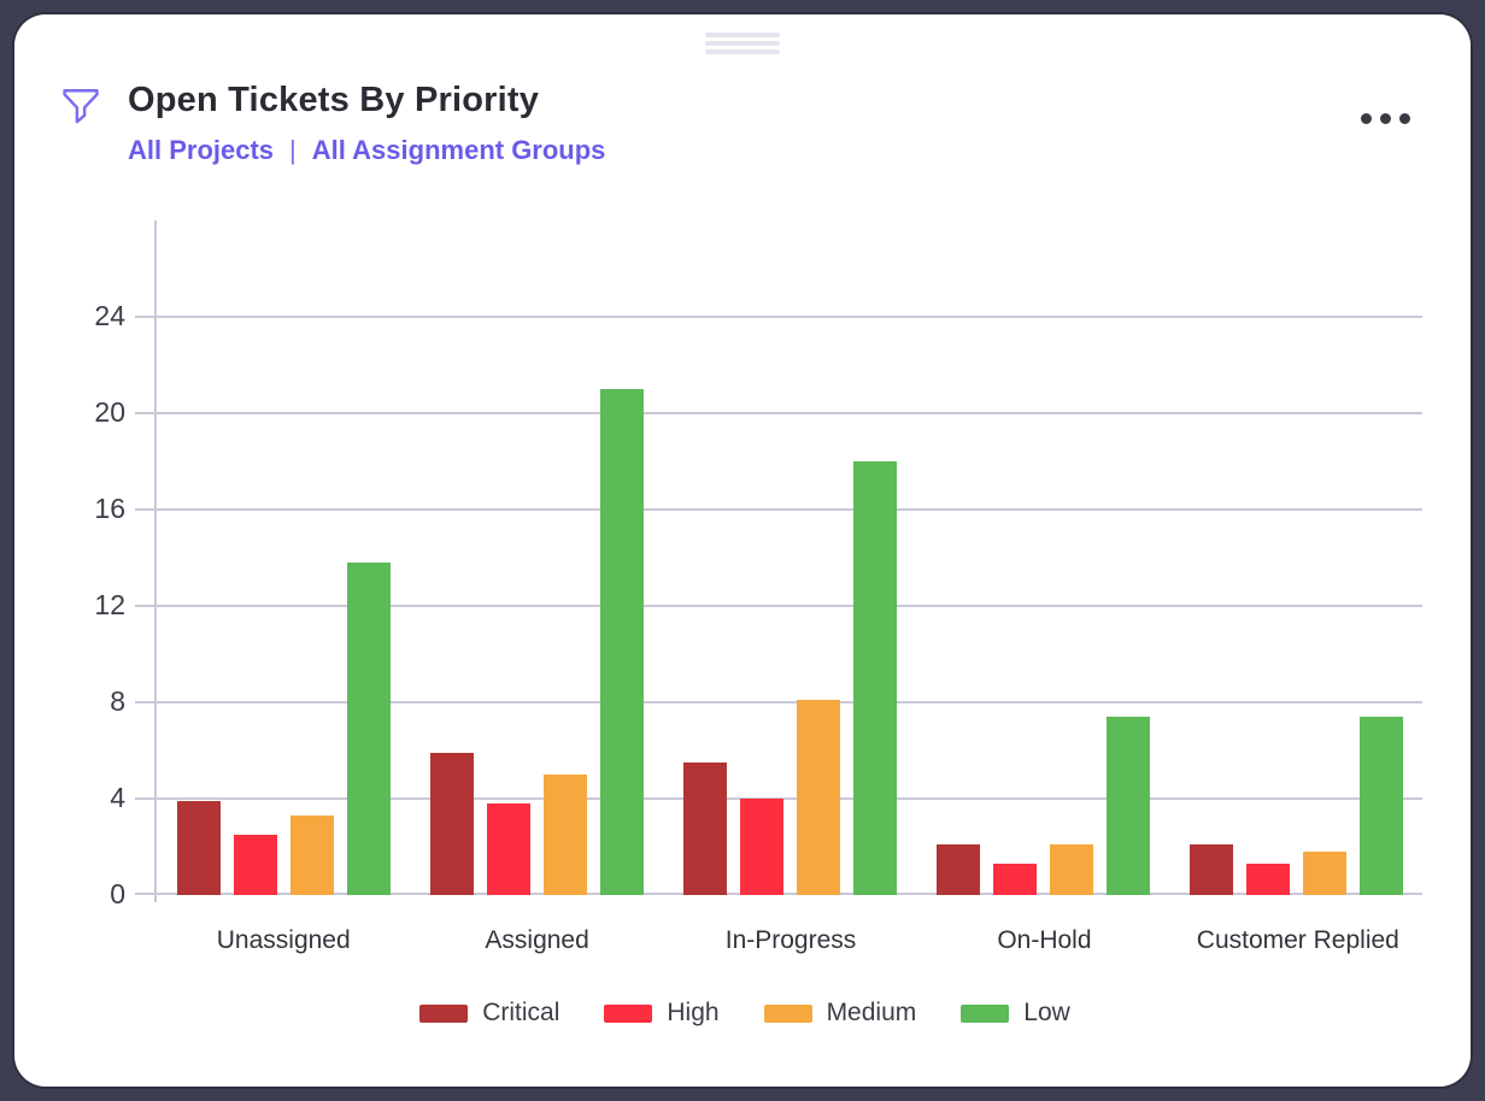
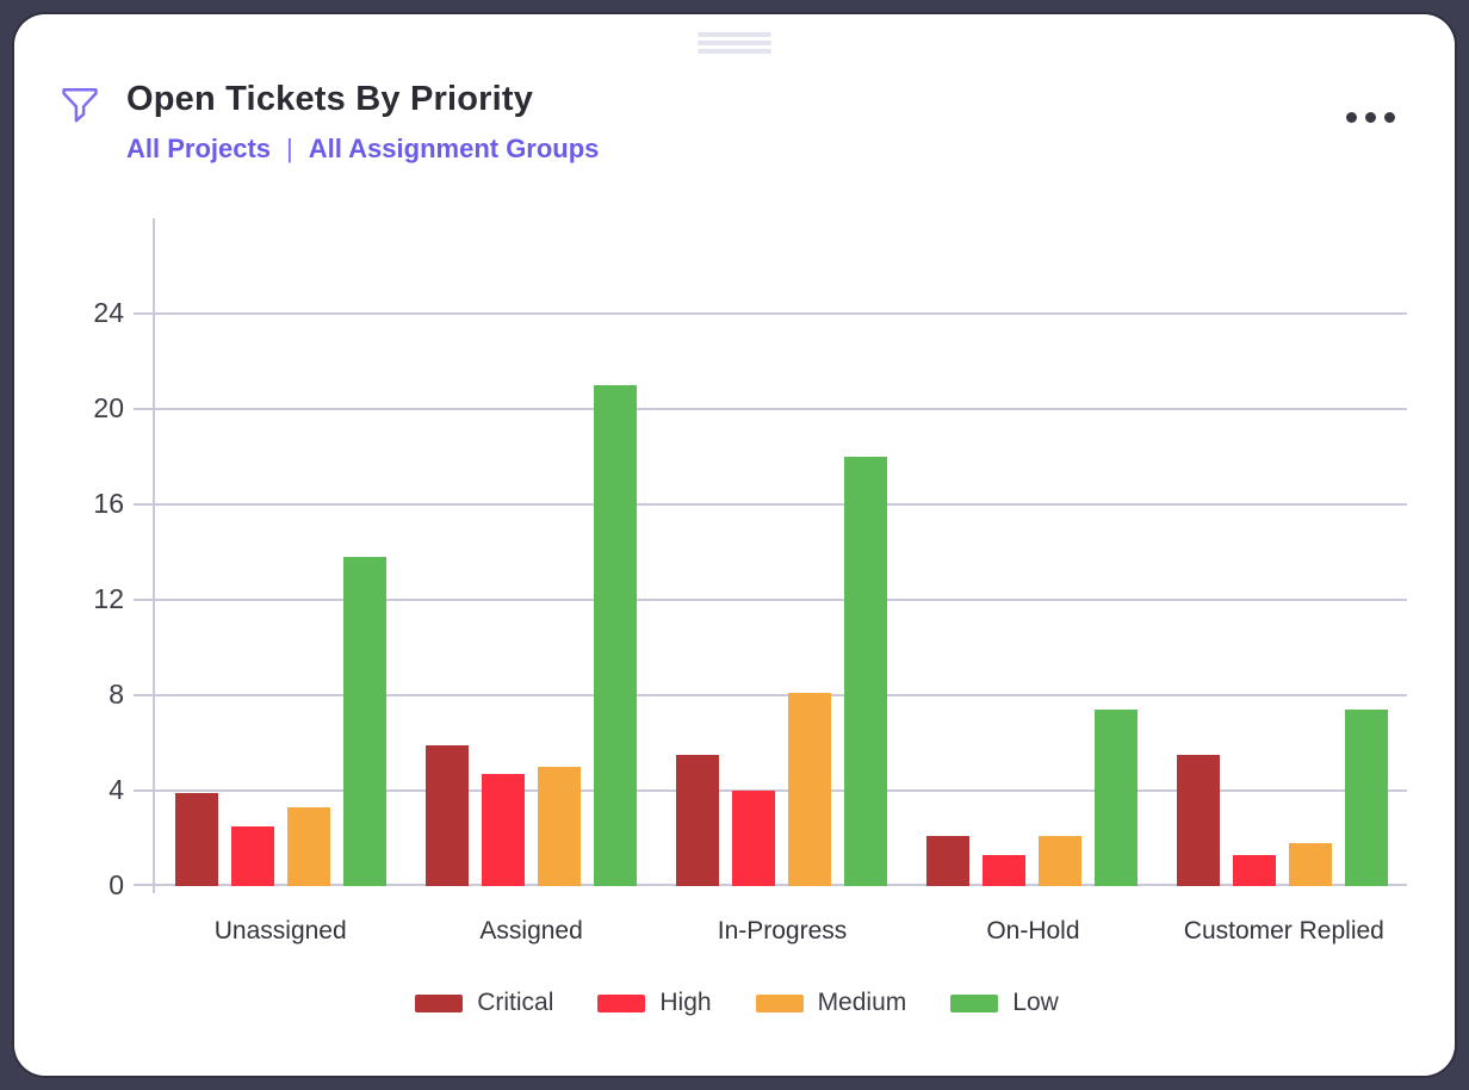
High/Assigned: 3.8 -> 4.7
Critical/Customer Replied: 2.1 -> 5.5
